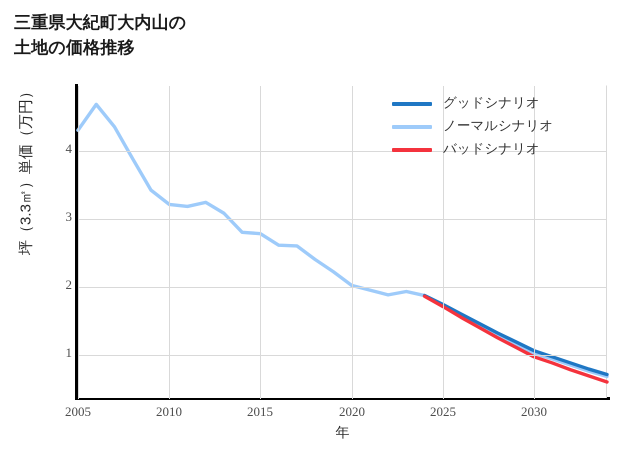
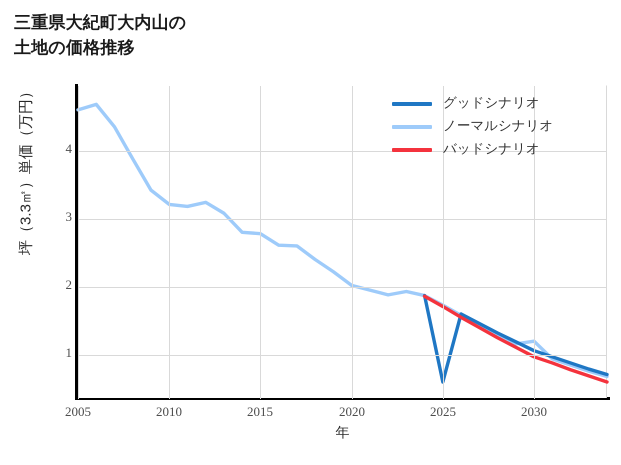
ノーマルシナリオ/2005: 4.3 -> 4.6
グッドシナリオ/2025: 1.7 -> 0.6
ノーマルシナリオ/2030: 1.0 -> 1.2
